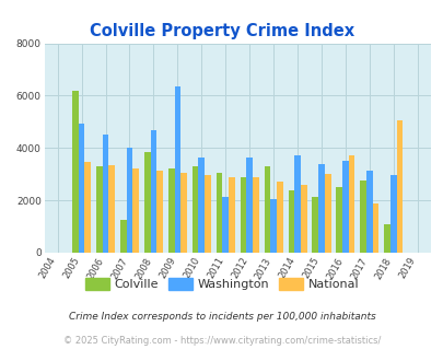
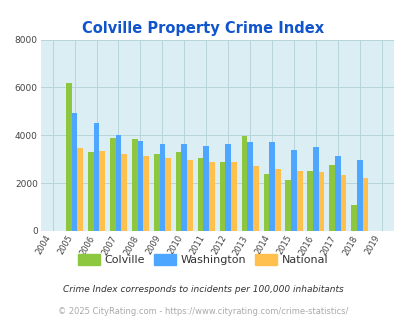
Colville/2007: 1250 -> 3900
Washington/2008: 4700 -> 3750
Washington/2009: 6350 -> 3650
Washington/2011: 2150 -> 3550
Colville/2013: 3300 -> 3950
Washington/2013: 2050 -> 3700
National/2015: 3000 -> 2500
National/2016: 3700 -> 2450
National/2017: 1900 -> 2350
National/2018: 5050 -> 2200
